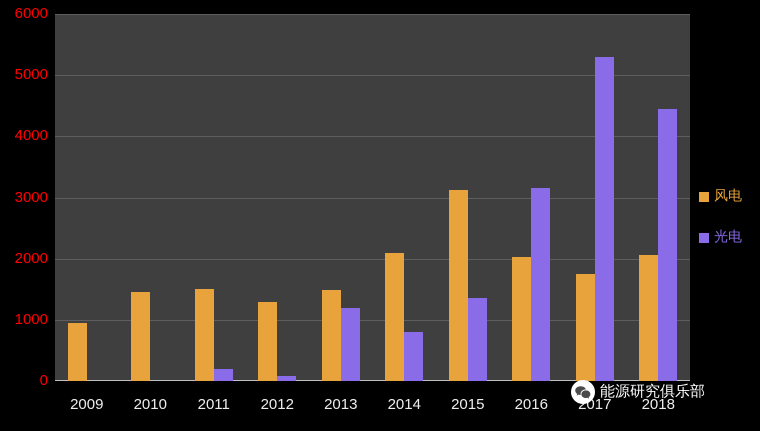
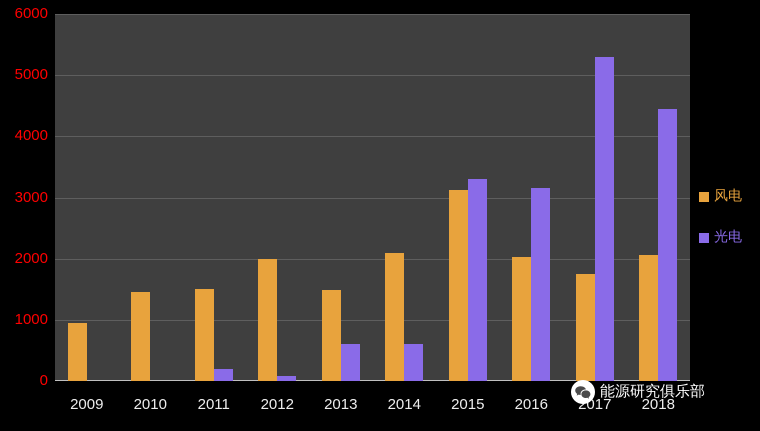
风电/2012: 1300 -> 2000
光电/2013: 1200 -> 600
光电/2014: 800 -> 600
光电/2015: 1400 -> 3300
